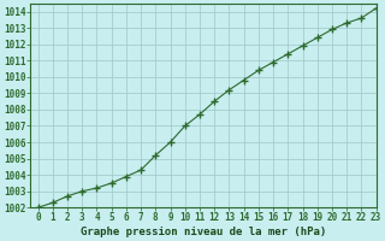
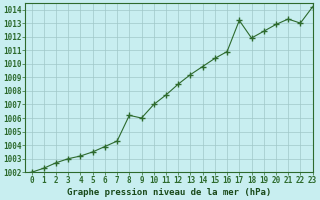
8: 1005.2 -> 1006.2
17: 1011.4 -> 1013.2
22: 1013.6 -> 1013.0
